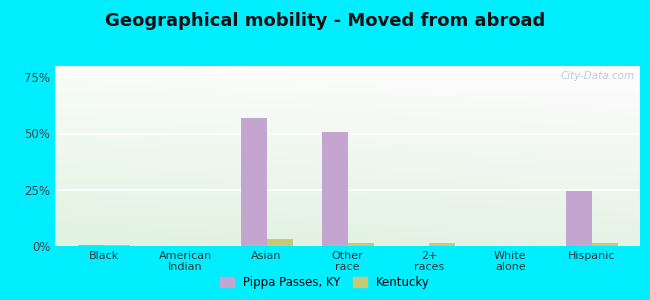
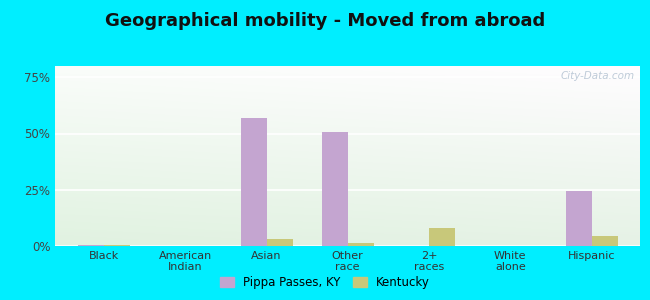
Kentucky/2+ races: 1.5% -> 8.0%
Kentucky/Hispanic: 1.5% -> 4.5%
